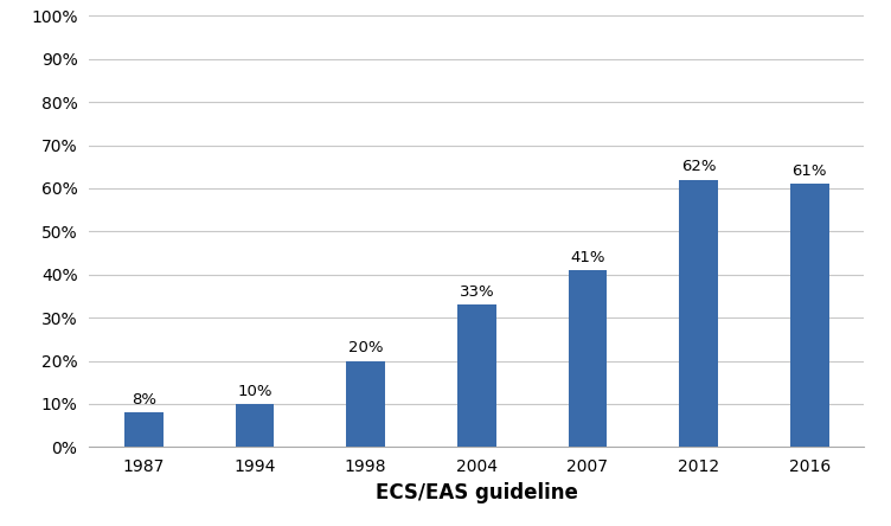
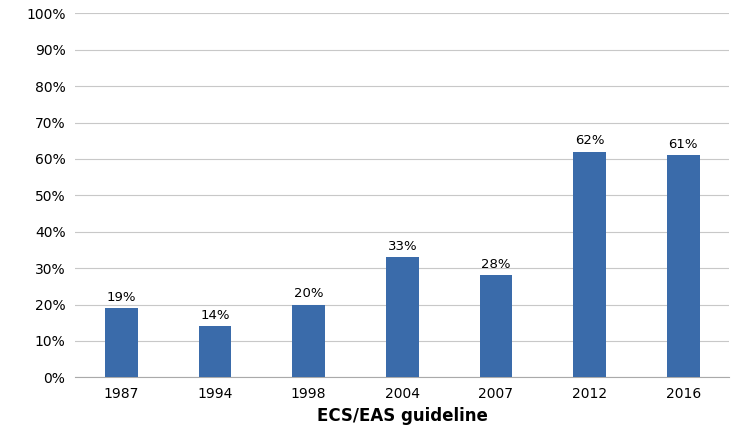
1987: 8% -> 19%
1994: 10% -> 14%
2007: 41% -> 28%
